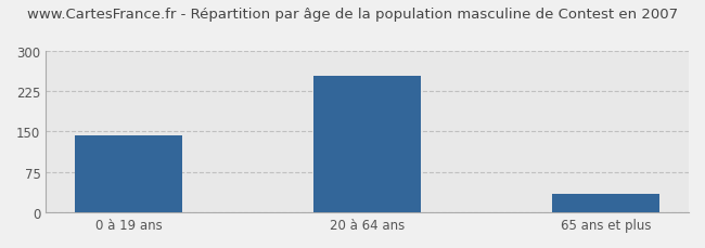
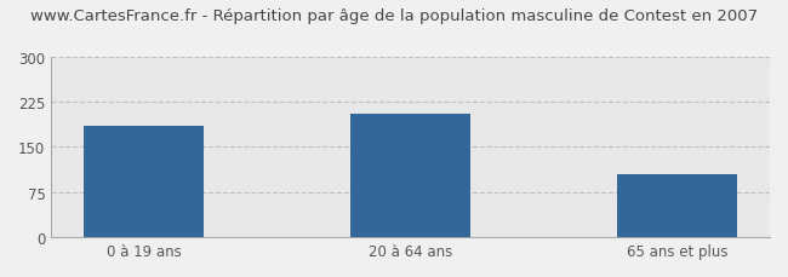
0 à 19 ans: 142 -> 185
20 à 64 ans: 253 -> 205
65 ans et plus: 35 -> 105
